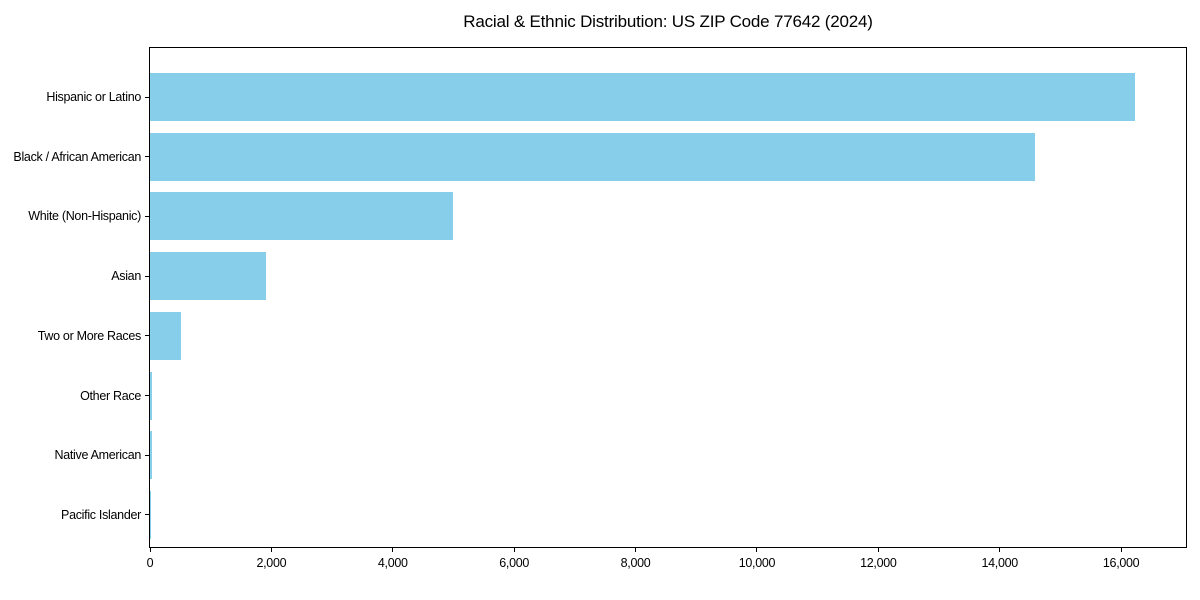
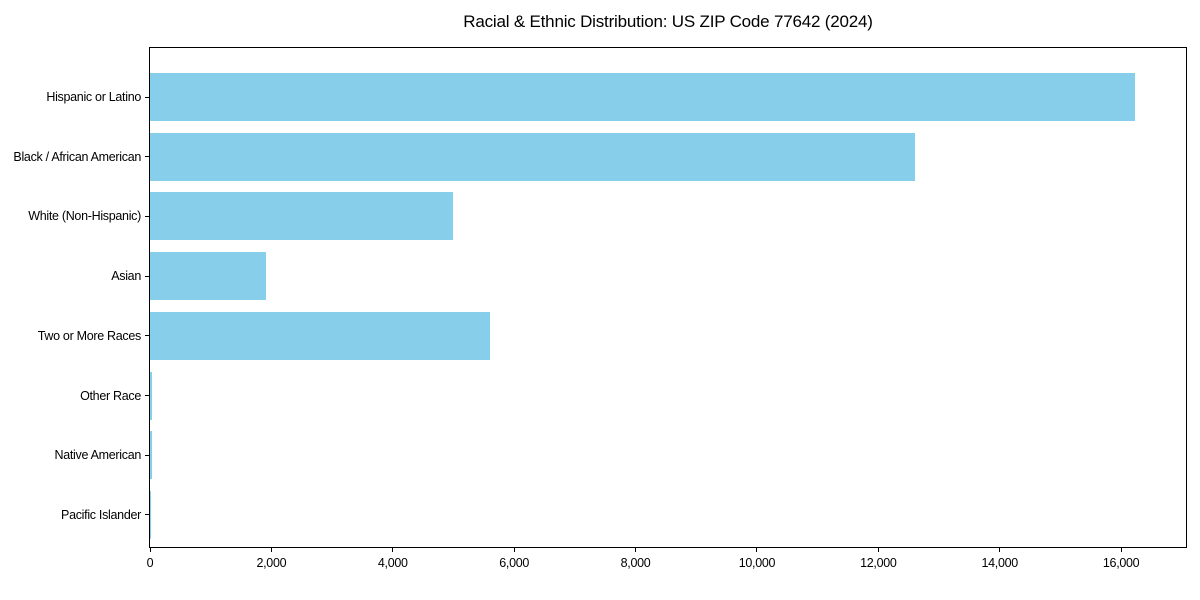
Black / African American: 14600 -> 12600
Two or More Races: 500 -> 5600
